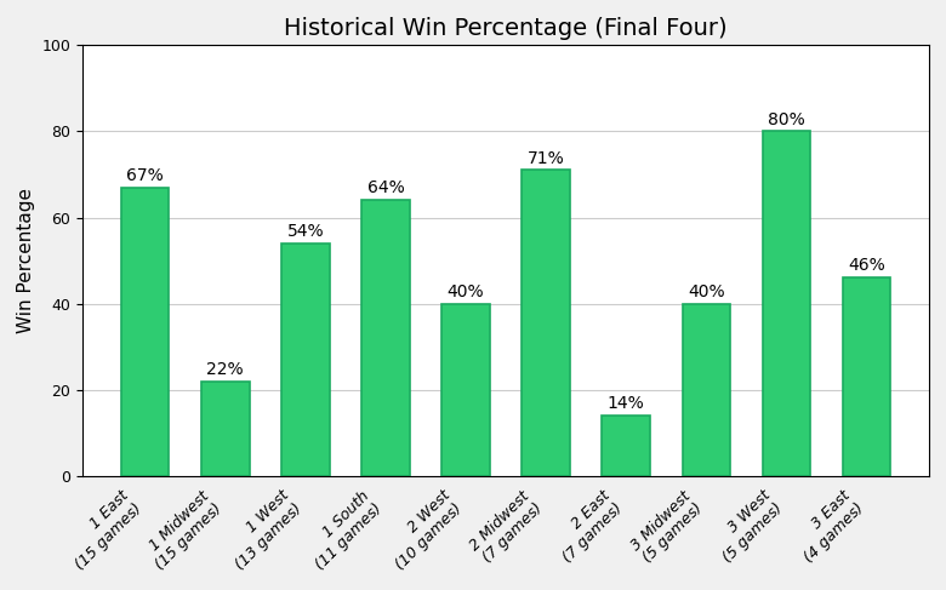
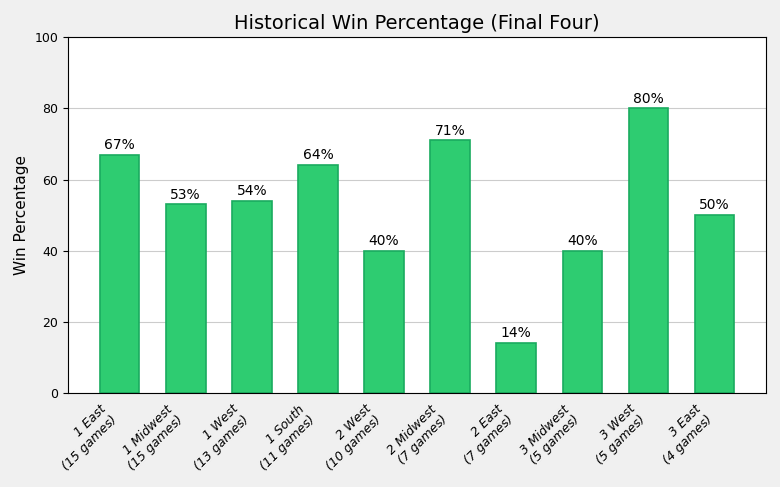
1 Midwest (15 games): 22% -> 53%
3 East (4 games): 46% -> 50%
